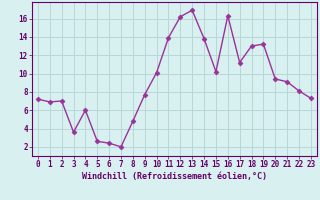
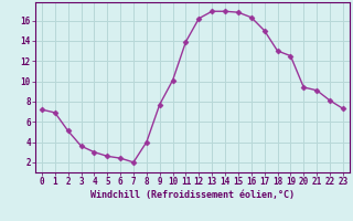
2: 7.0 -> 5.1
4: 6.0 -> 3.0
8: 4.8 -> 4.0
14: 13.8 -> 16.9
15: 10.2 -> 16.8
17: 11.2 -> 15.0
19: 13.2 -> 12.5
